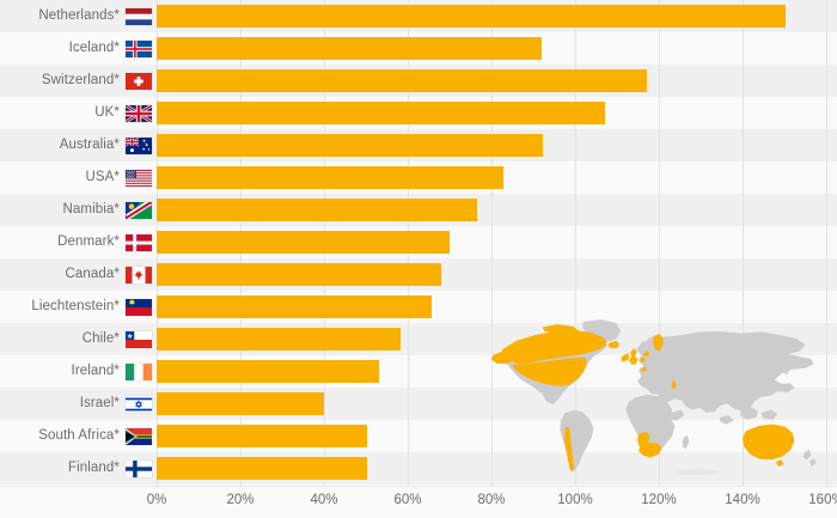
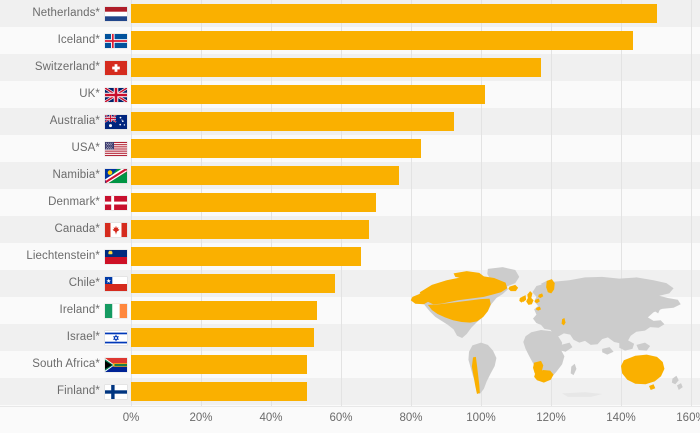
Iceland*: 92% -> 143%
UK*: 107% -> 101%
Israel*: 40% -> 52%
